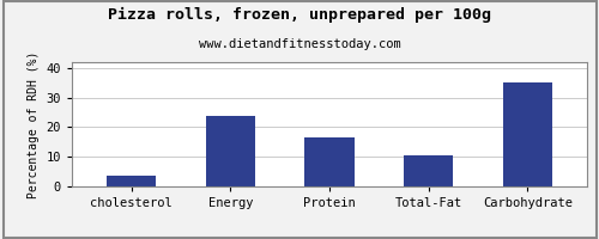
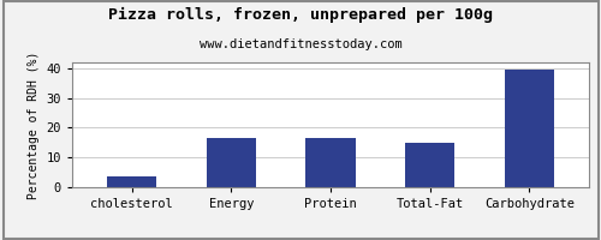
Energy: 24.0 -> 16.5
Total-Fat: 10.5 -> 15.0
Carbohydrate: 35.0 -> 39.5
